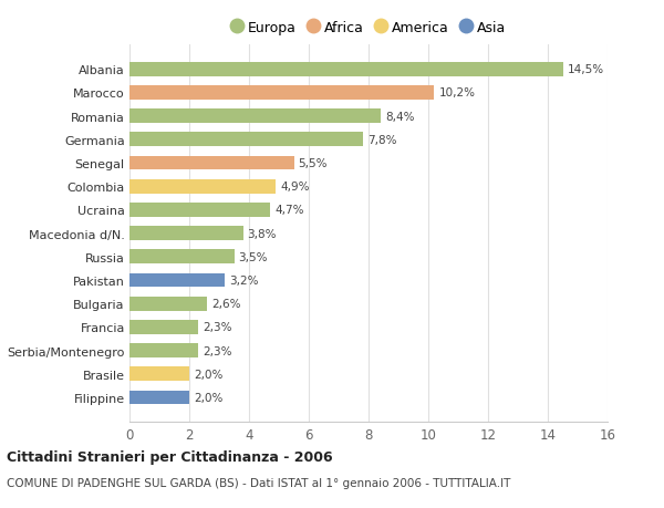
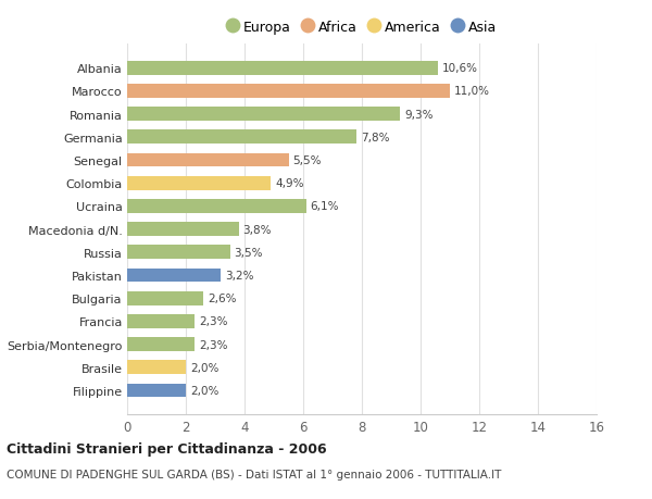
Albania: 14,5% -> 10,6%
Marocco: 10,2% -> 11,0%
Romania: 8,4% -> 9,3%
Ucraina: 4,7% -> 6,1%
